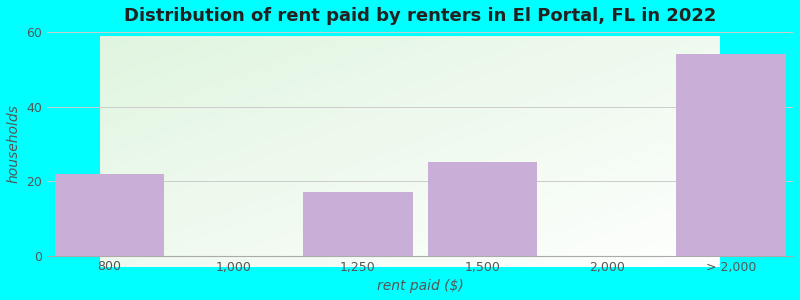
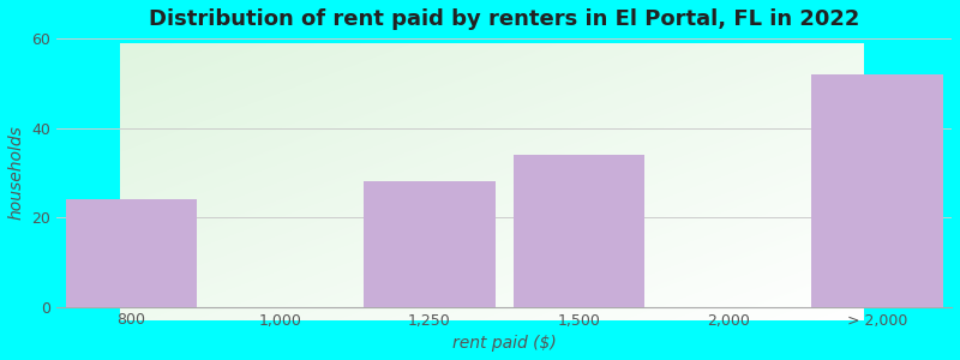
800: 22 -> 24
1,250: 17 -> 28
1,500: 25 -> 34
> 2,000: 54 -> 52
